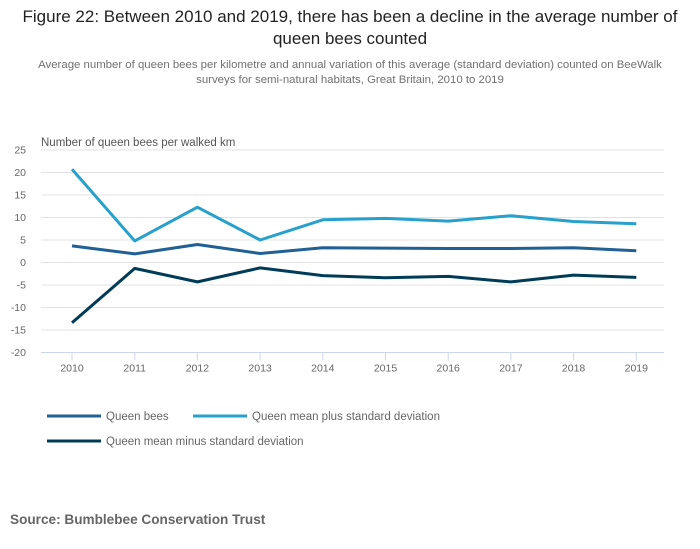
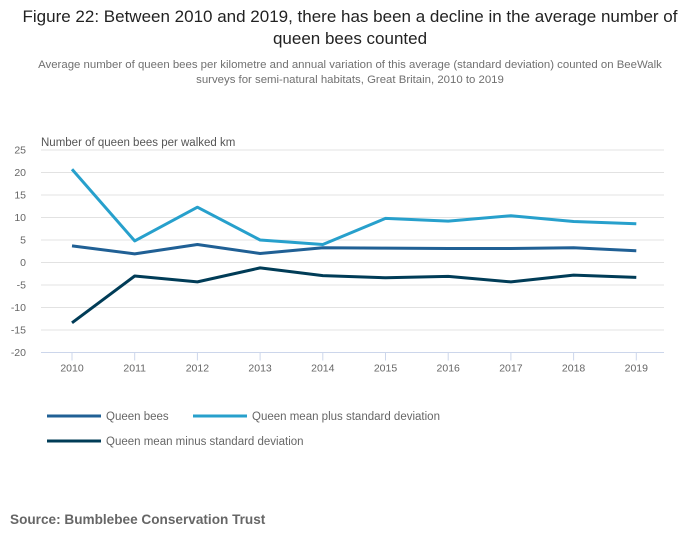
Queen mean minus standard deviation/2011: -1 -> -3
Queen mean plus standard deviation/2014: 10 -> 4
